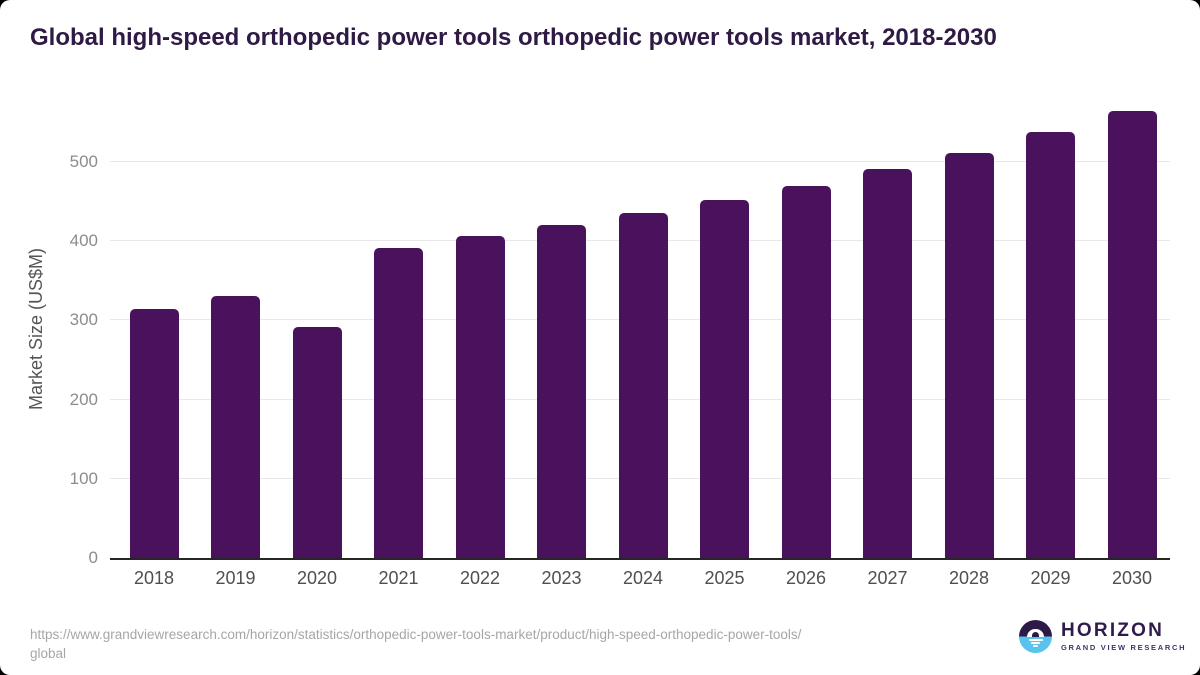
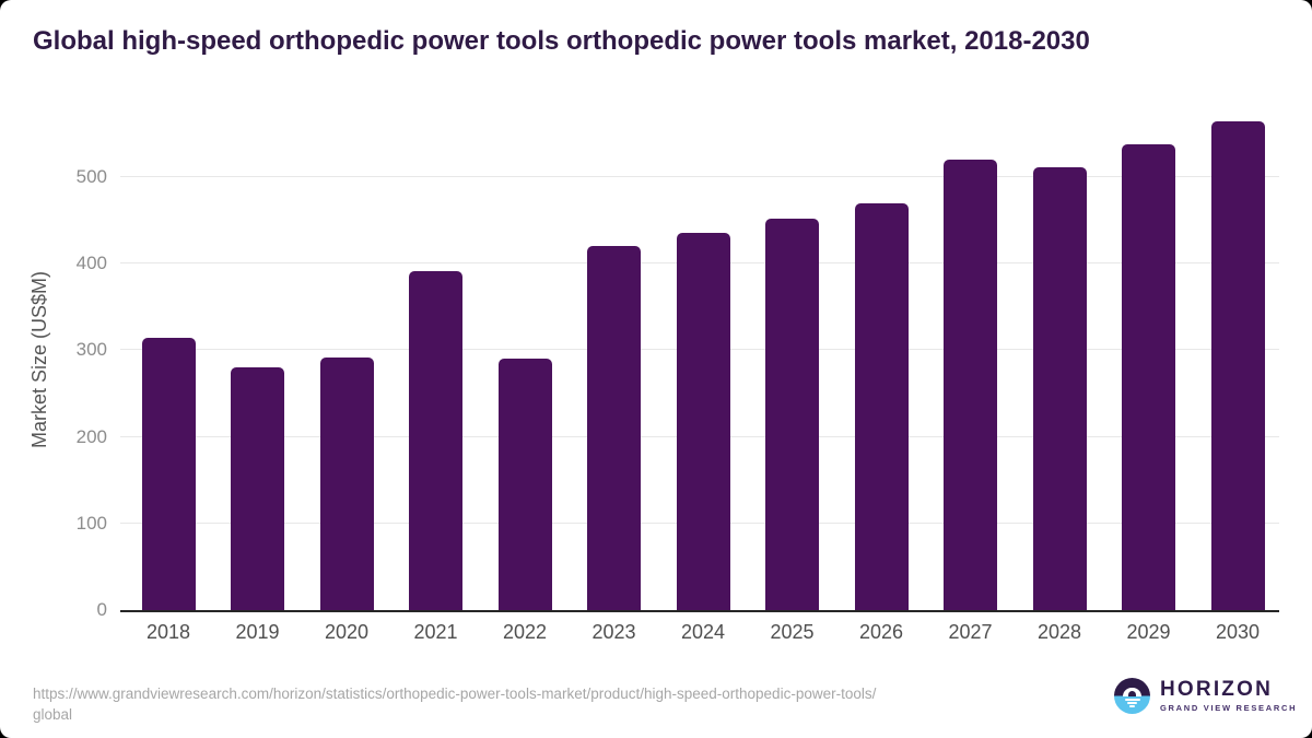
2019: 330 -> 280
2022: 410 -> 290
2027: 490 -> 520
